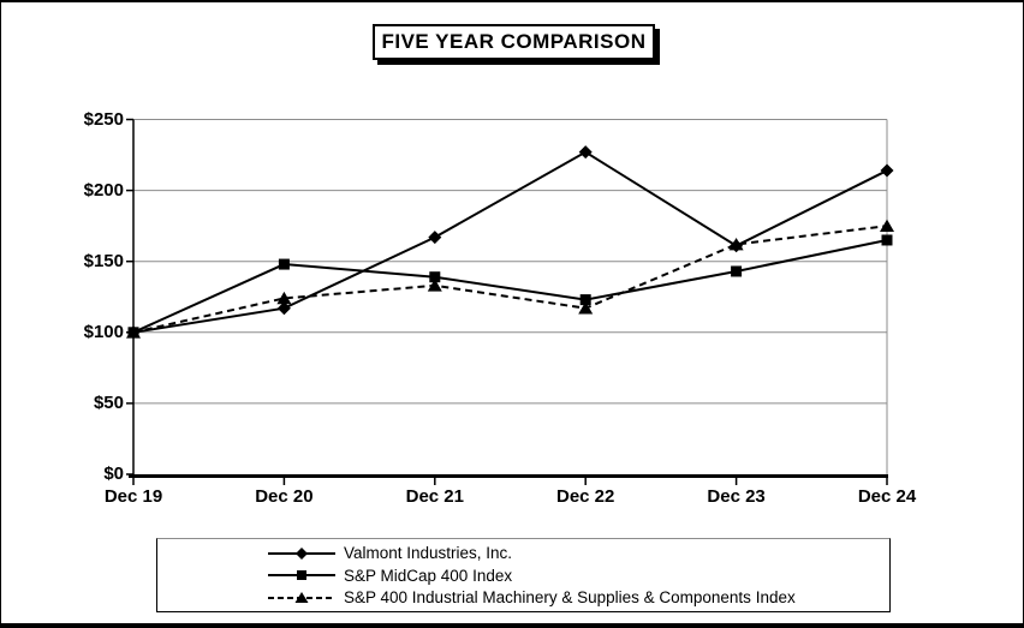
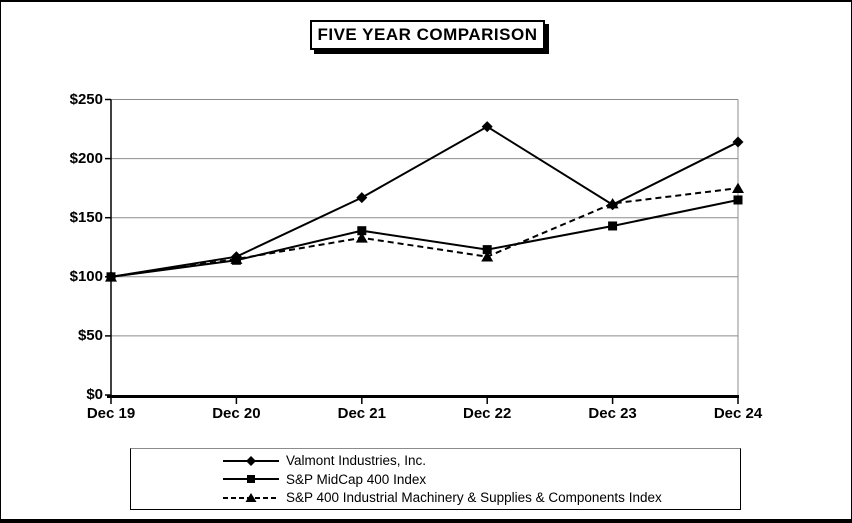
S&P MidCap 400 Index/Dec 20: $148 -> $114
S&P 400 Industrial Machinery & Supplies & Components Index/Dec 20: $124 -> $115
